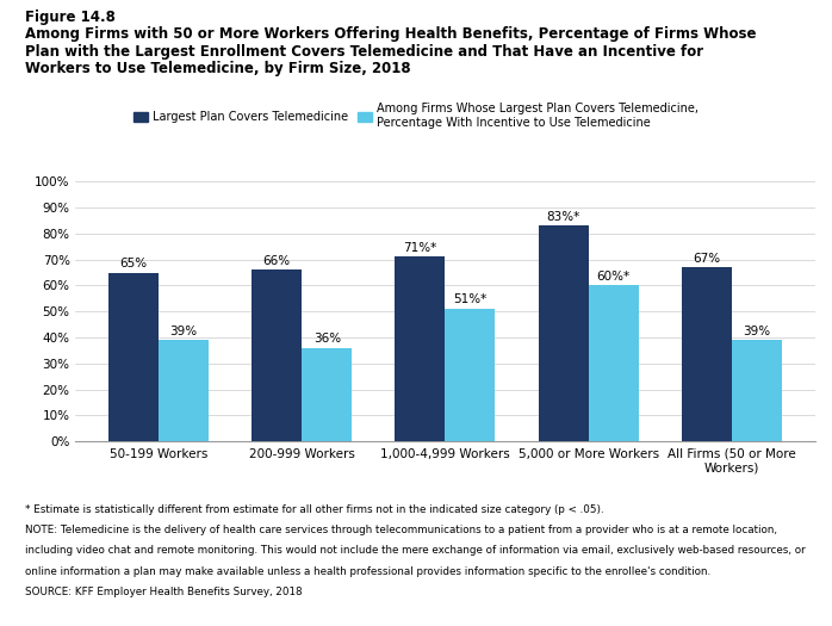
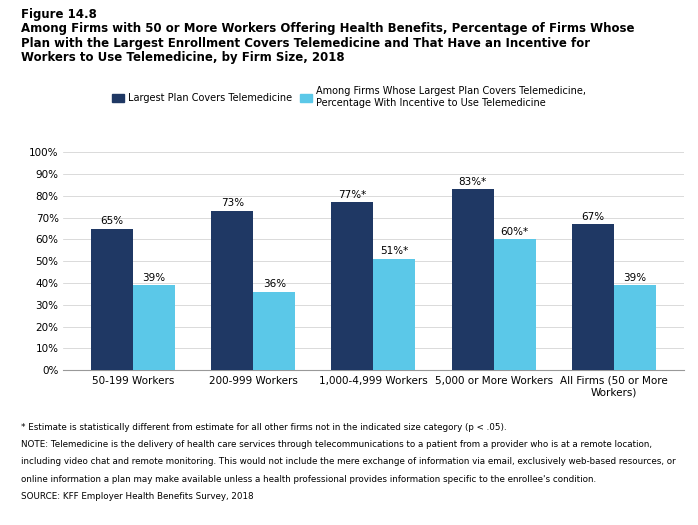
Largest Plan Covers Telemedicine/200-999 Workers: 66% -> 73%
Largest Plan Covers Telemedicine/1,000-4,999 Workers: 71%* -> 77%*
